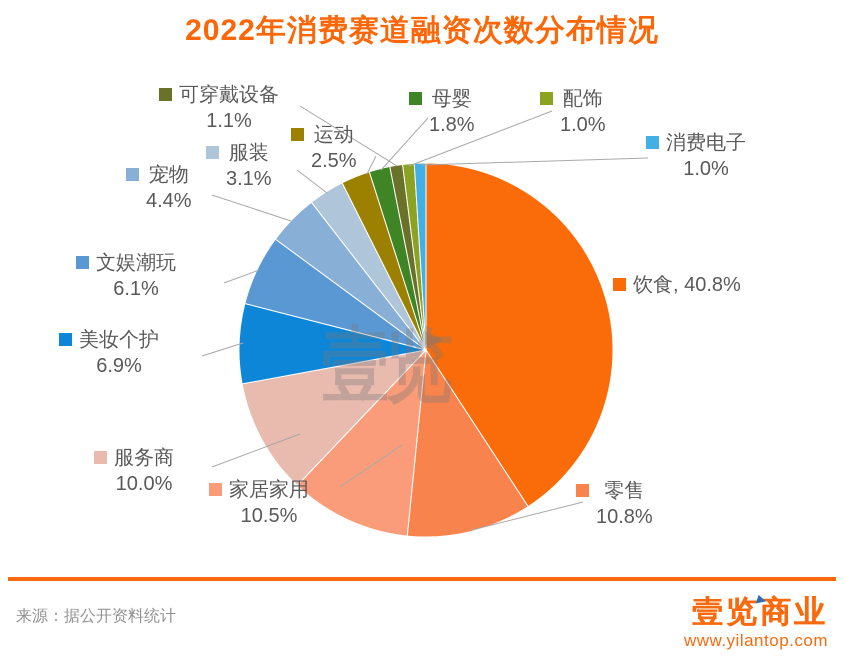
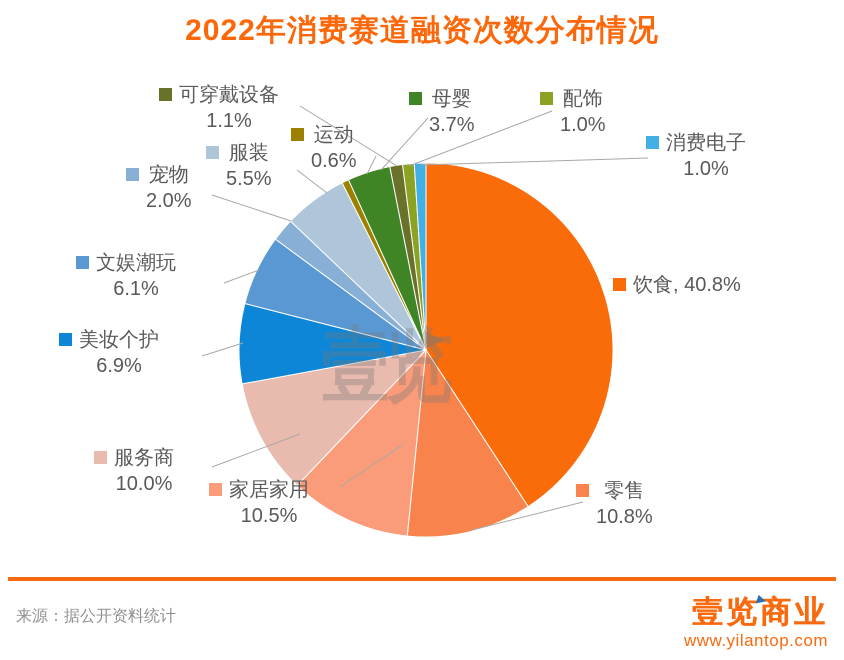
宠物: 4.4% -> 2.0%
服装: 3.1% -> 5.5%
运动: 2.5% -> 0.6%
母婴: 1.8% -> 3.7%
